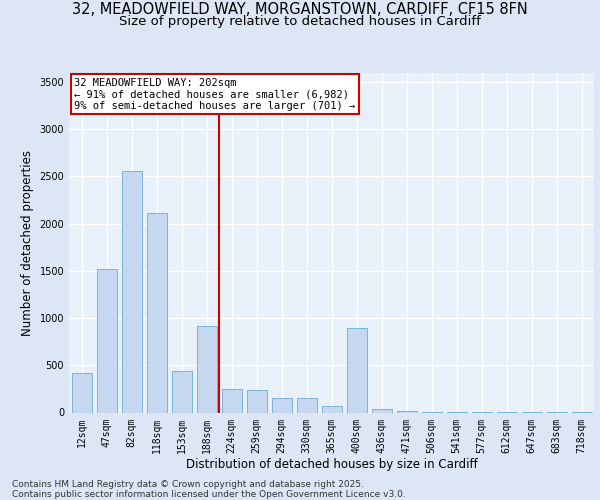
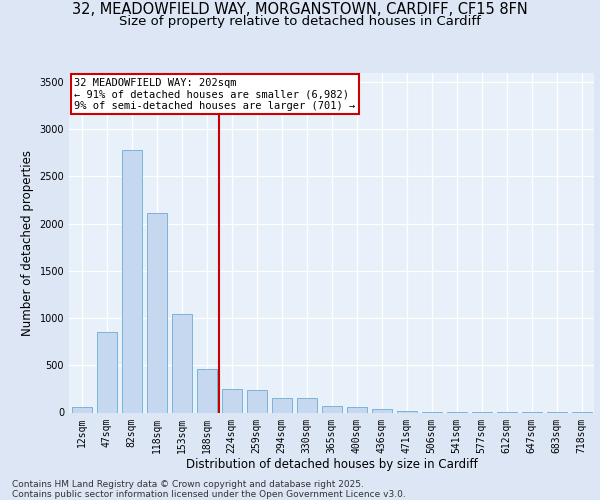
12sqm: 420 -> 60
47sqm: 1520 -> 860
82sqm: 2560 -> 2780
153sqm: 440 -> 1040
188sqm: 920 -> 460
400sqm: 900 -> 60
